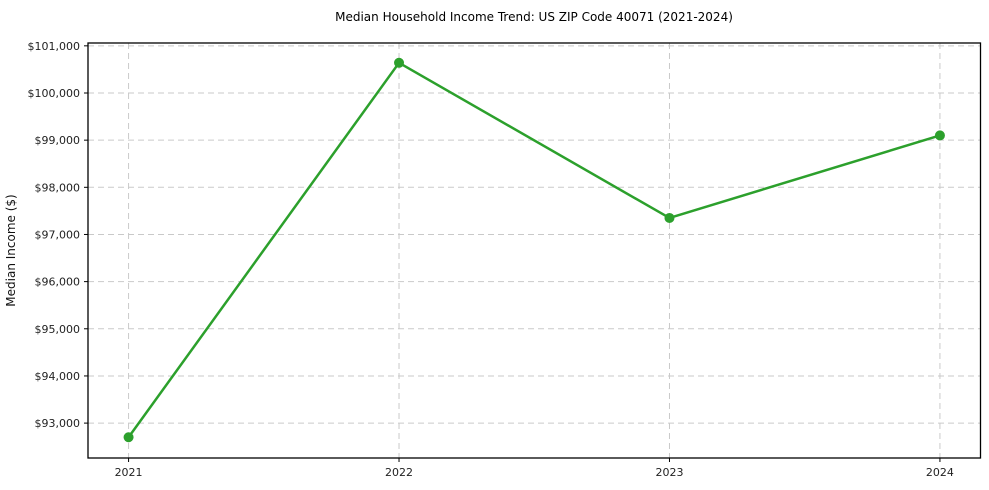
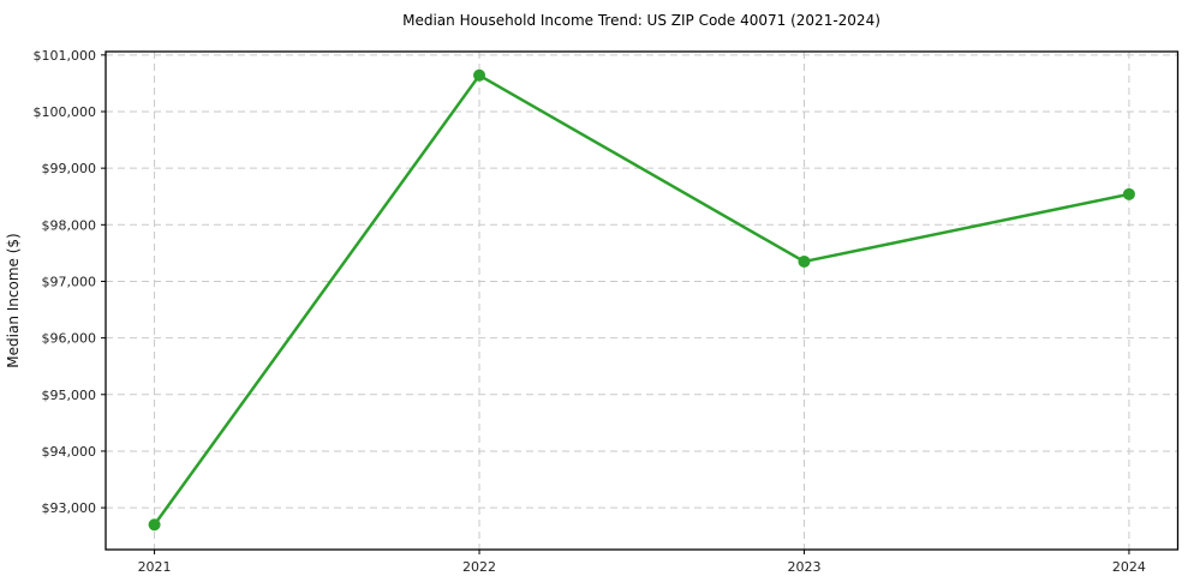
2024: $99100 -> $98500
